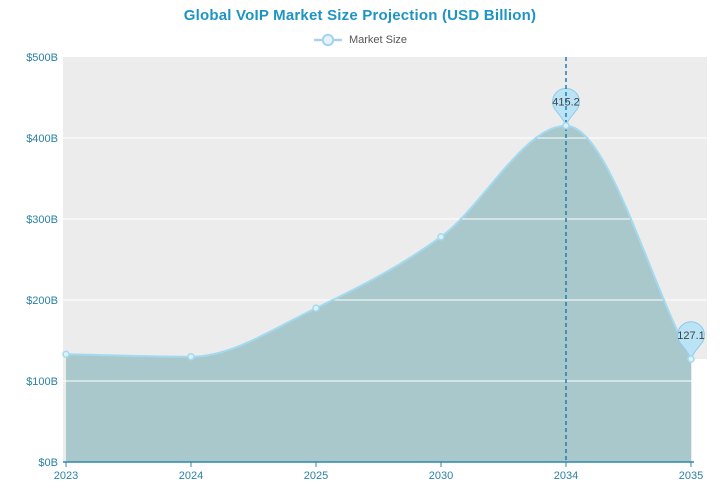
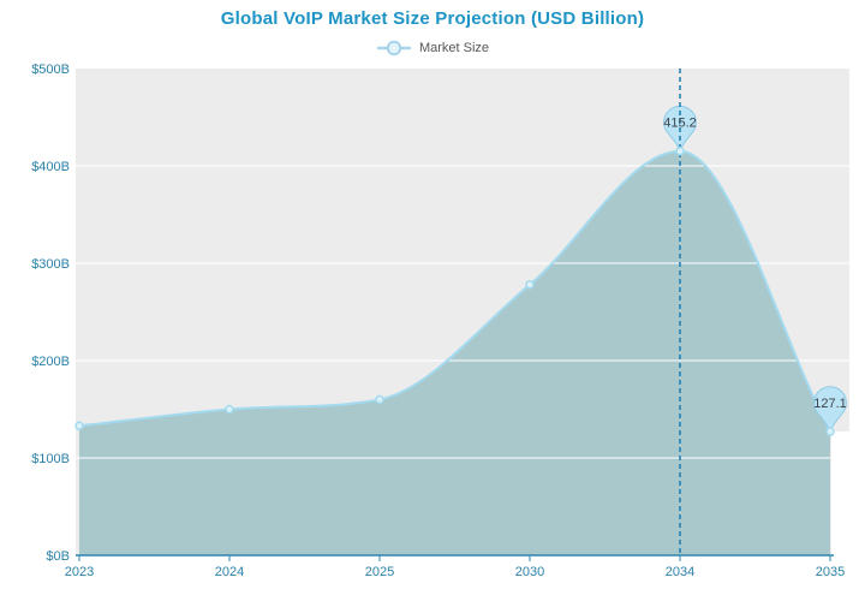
2024: $130B -> $150B
2025: $190B -> $160B
